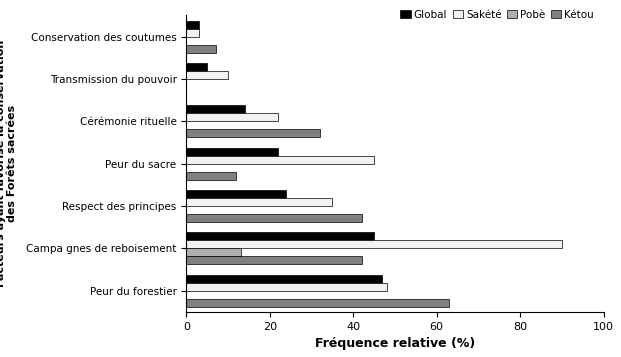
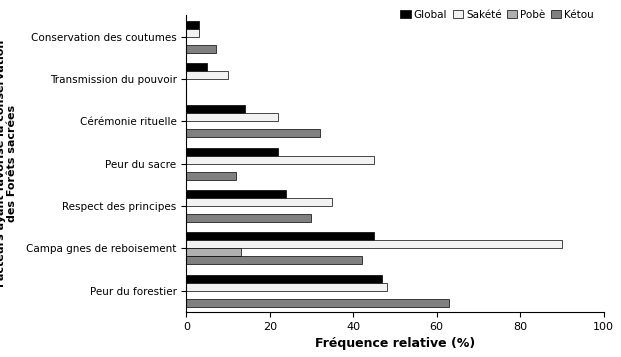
Kétou/Respect des principes: 42 -> 30
